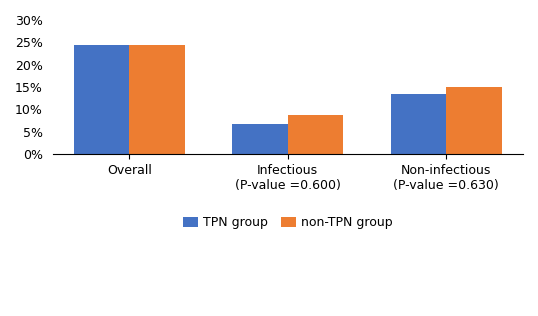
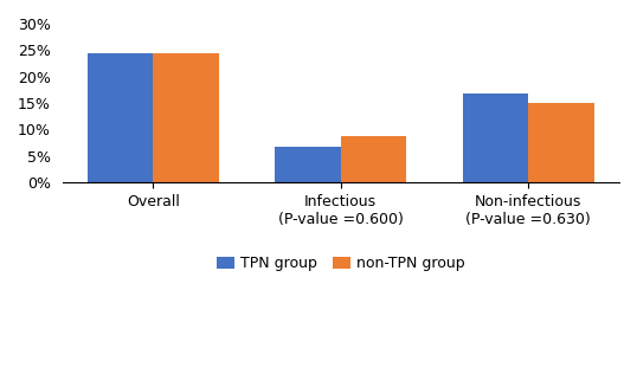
TPN group/Non-infectious (P-value =0.630): 13.5% -> 16.8%
